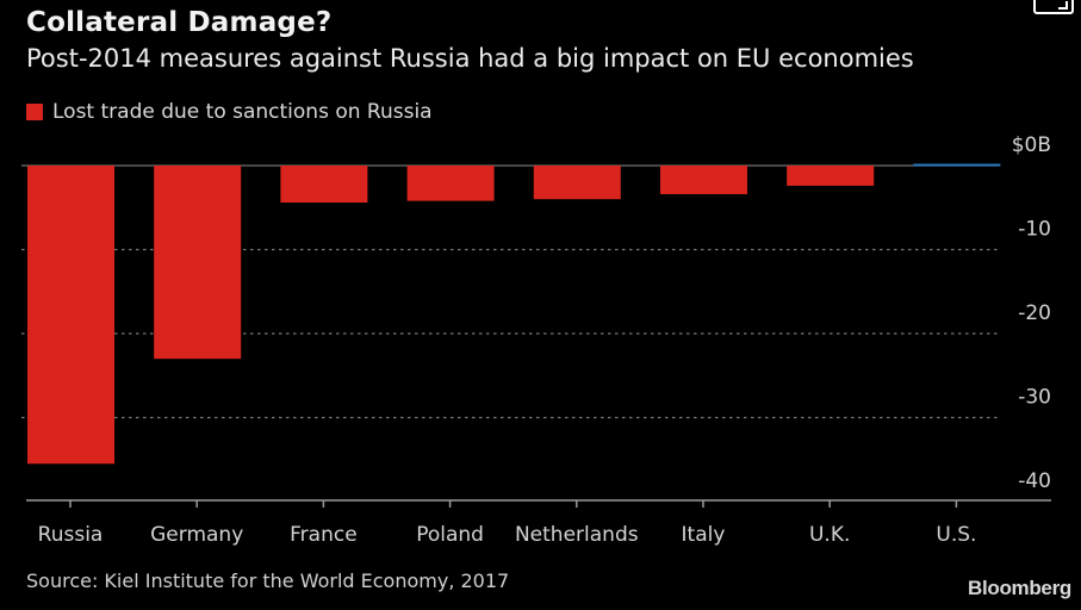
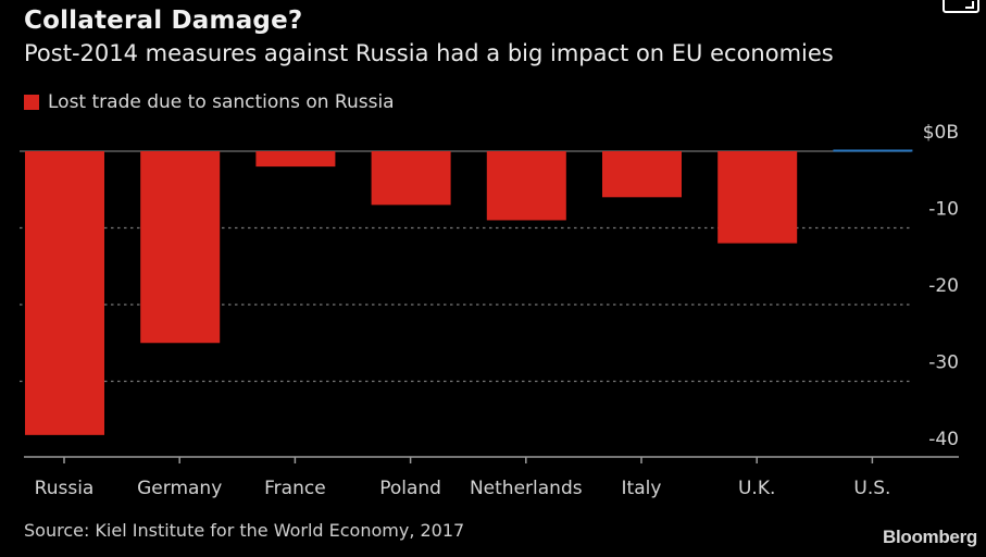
Russia: -$36B -> -$37B
Germany: -$23B -> -$25B
France: -$4B -> -$2B
Poland: -$4B -> -$7B
Netherlands: -$4B -> -$9B
Italy: -$3B -> -$6B
U.K.: -$2B -> -$12B
